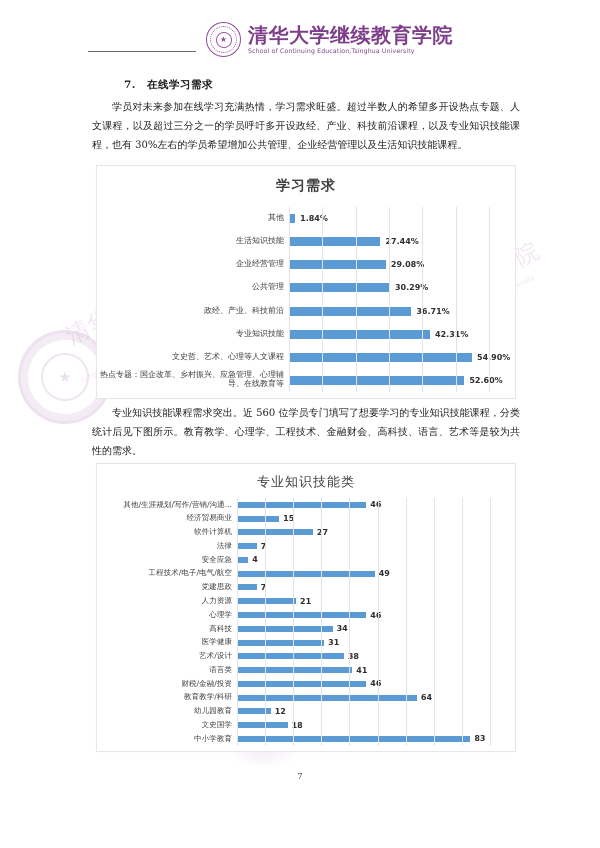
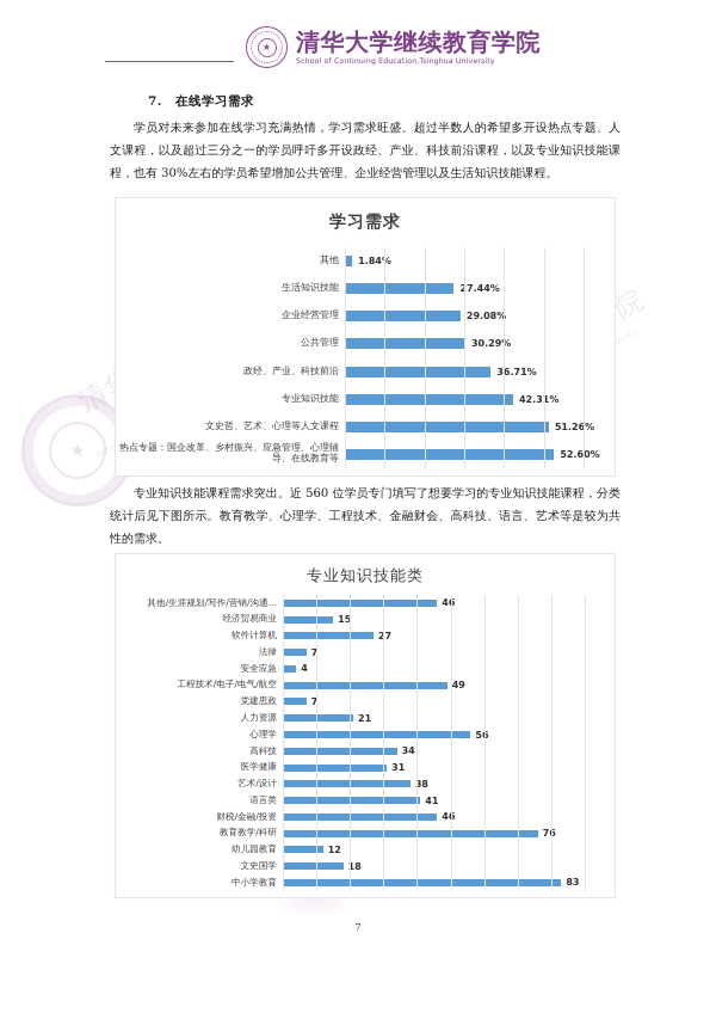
学习需求/文史哲、艺术、心理等人文课程: 54.90% -> 51.26%
专业知识技能类/心理学: 46 -> 56
专业知识技能类/教育教学/科研: 64 -> 76
